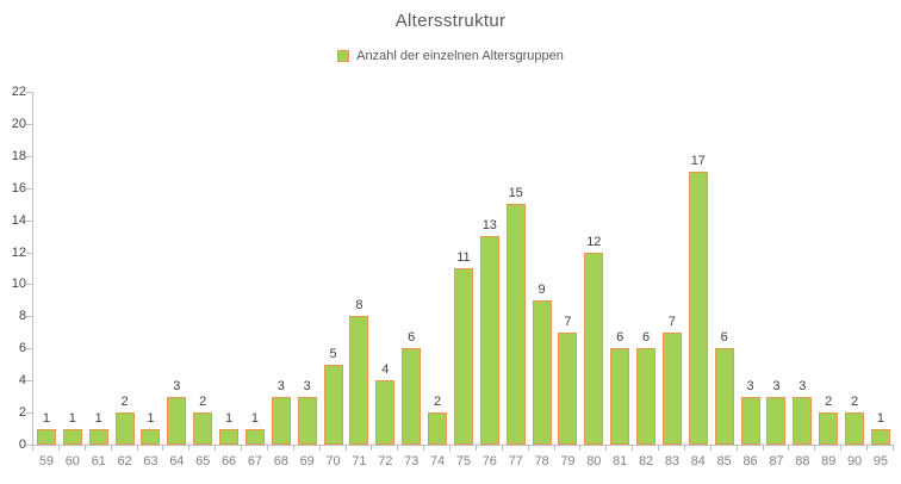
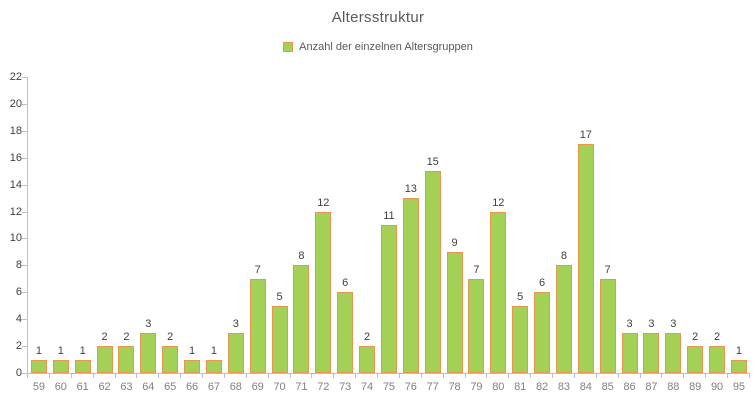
63: 1 -> 2
69: 3 -> 7
72: 4 -> 12
81: 6 -> 5
83: 7 -> 8
85: 6 -> 7
